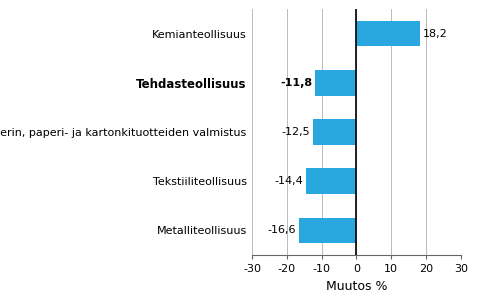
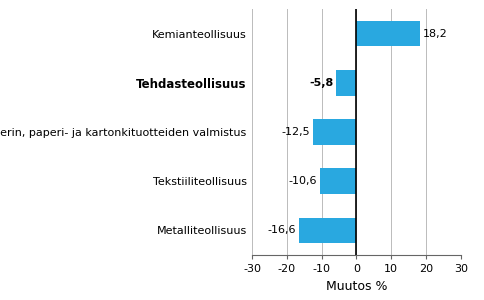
Tehdasteollisuus: -11,8 -> -5,8
Tekstiiliteollisuus: -14,4 -> -10,6
